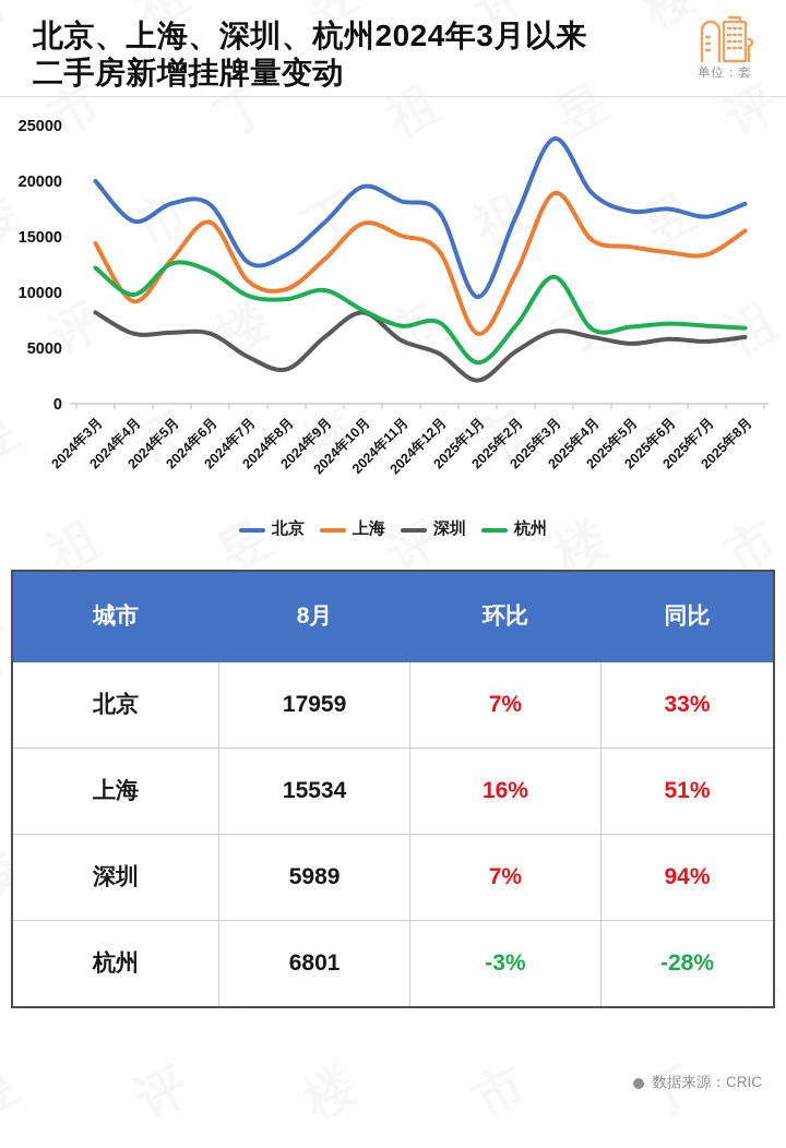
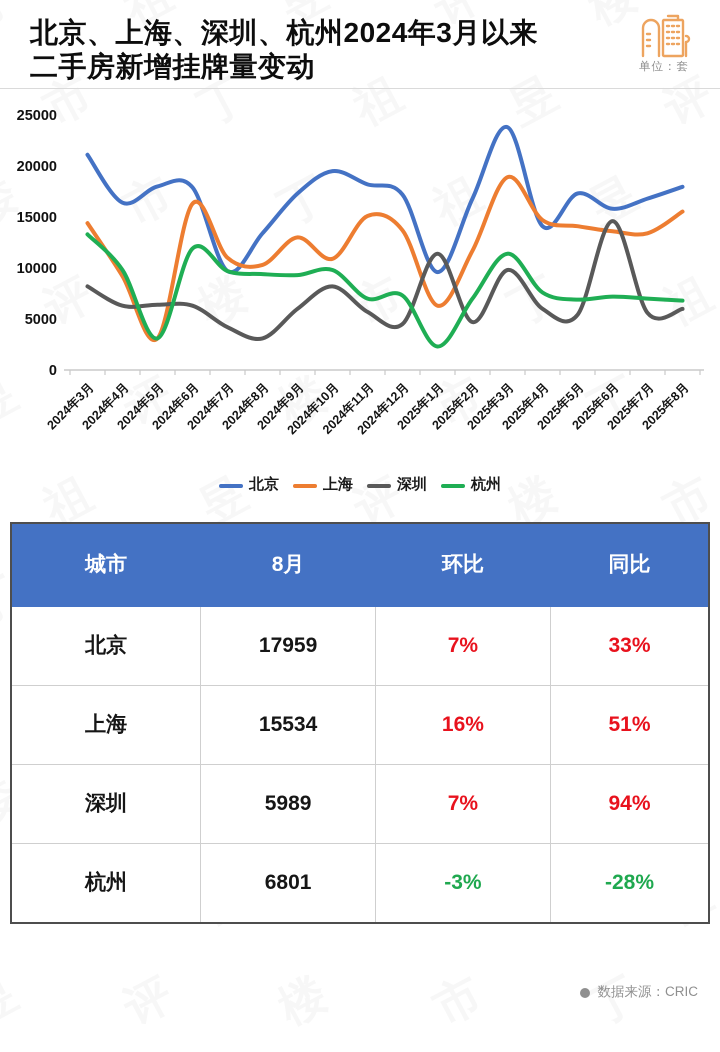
北京/2024年3月: 20000 -> 21100
杭州/2024年3月: 12200 -> 13300
上海/2024年5月: 13000 -> 3100
杭州/2024年5月: 12600 -> 3100
北京/2024年7月: 12700 -> 9700
北京/2024年9月: 16300 -> 17300
杭州/2024年9月: 10200 -> 9300
上海/2024年10月: 16200 -> 10900
杭州/2024年10月: 8400 -> 9800
深圳/2025年1月: 2100 -> 11400
杭州/2025年1月: 3700 -> 2300
深圳/2025年3月: 6500 -> 9800
北京/2025年4月: 18900 -> 14100
杭州/2025年4月: 6700 -> 7600
北京/2025年6月: 17500 -> 15800
深圳/2025年6月: 5800 -> 14600
